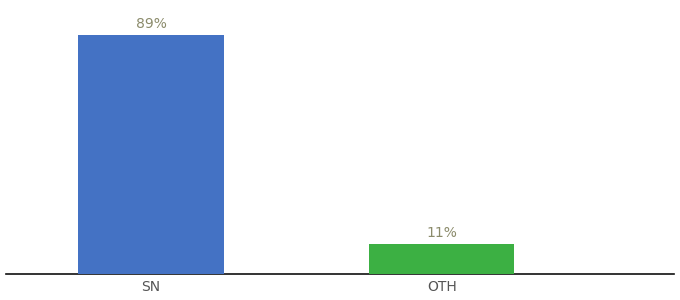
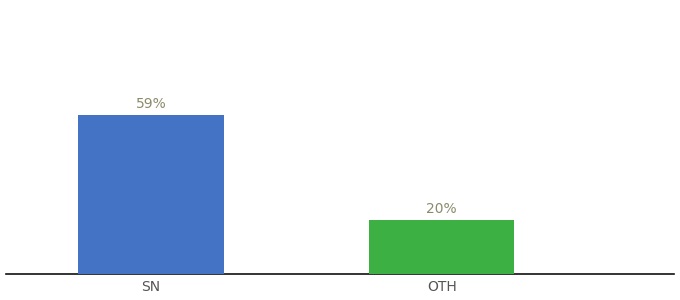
SN: 89% -> 59%
OTH: 11% -> 20%
